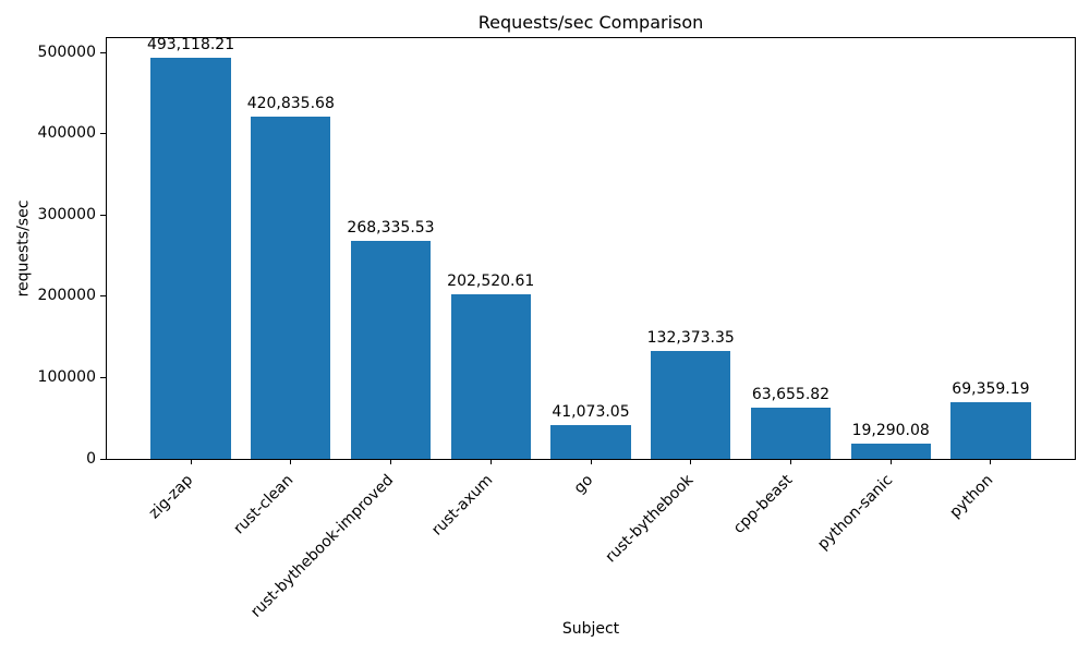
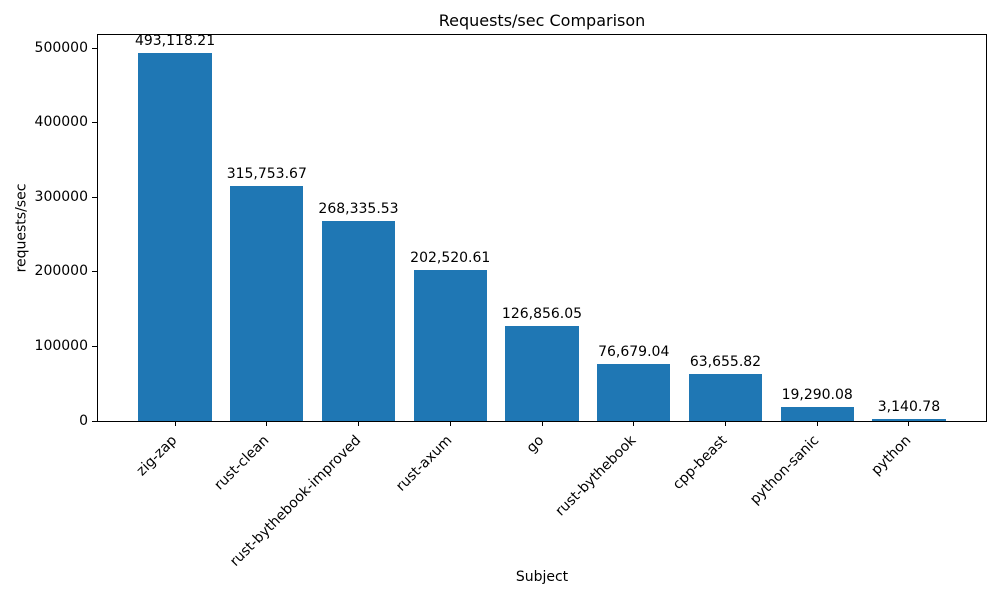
rust-clean: 420,835.68 -> 315,753.67
go: 41,073.05 -> 126,856.05
rust-bythebook: 132,373.35 -> 76,679.04
python: 69,359.19 -> 3,140.78
